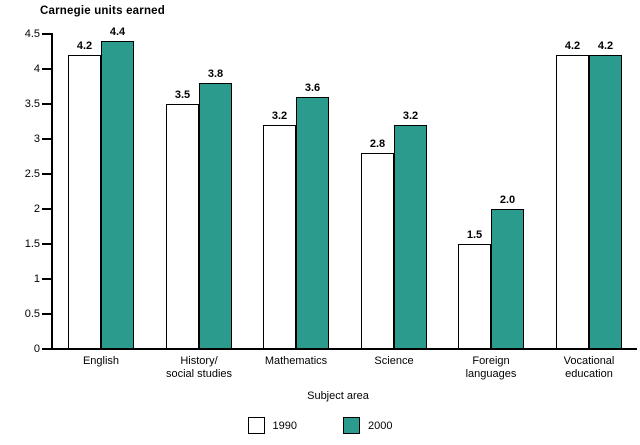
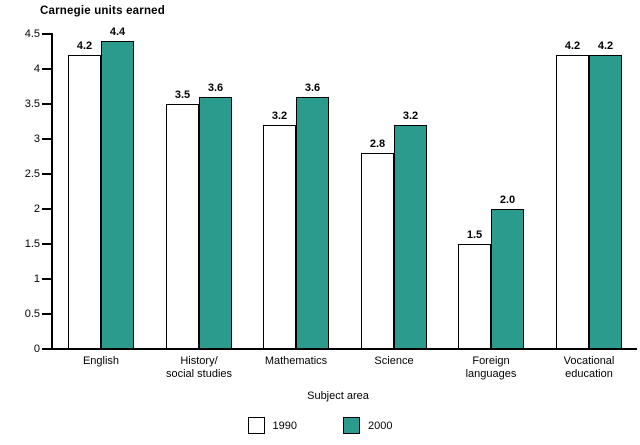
2000/History/ social studies: 3.8 -> 3.6
